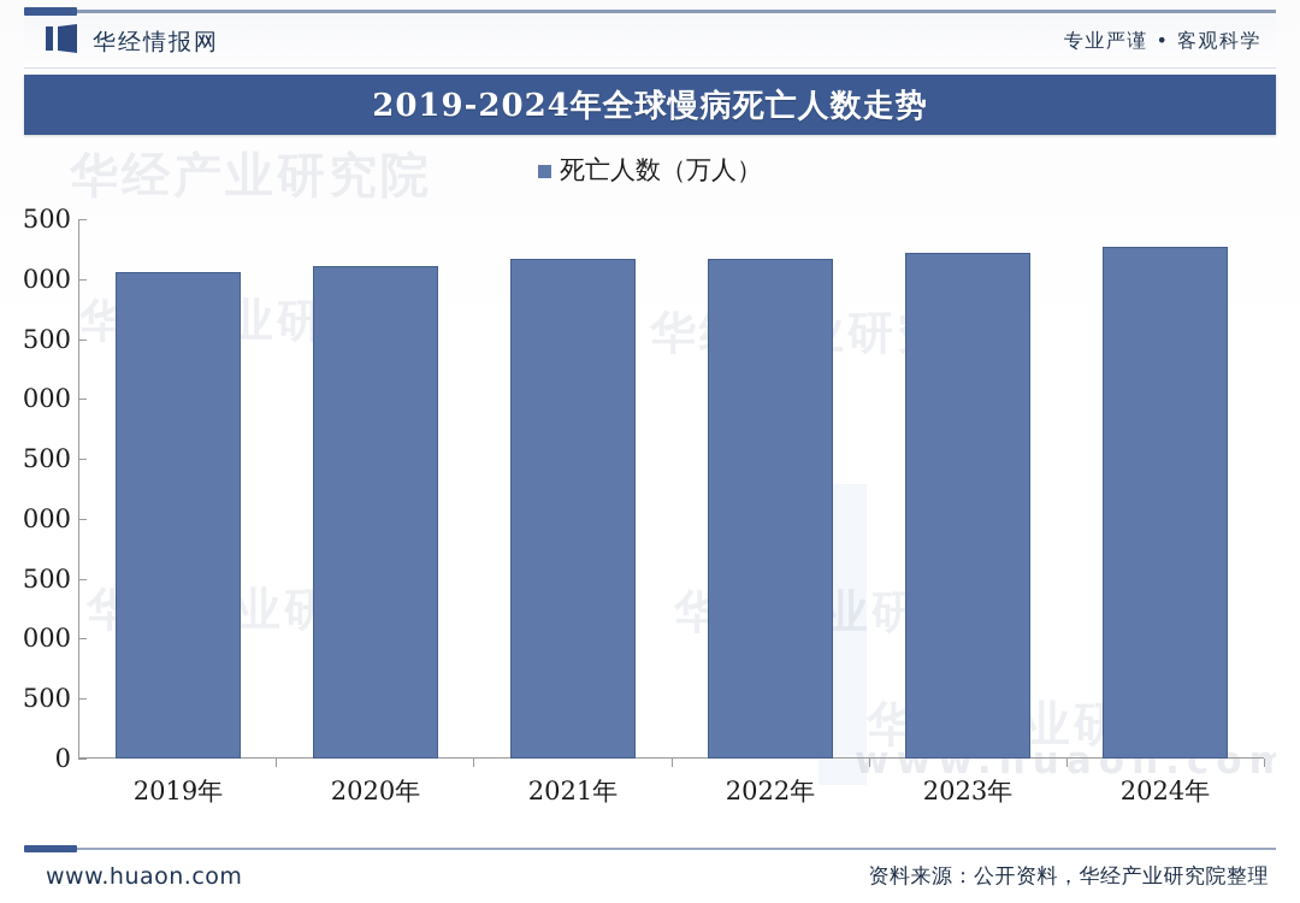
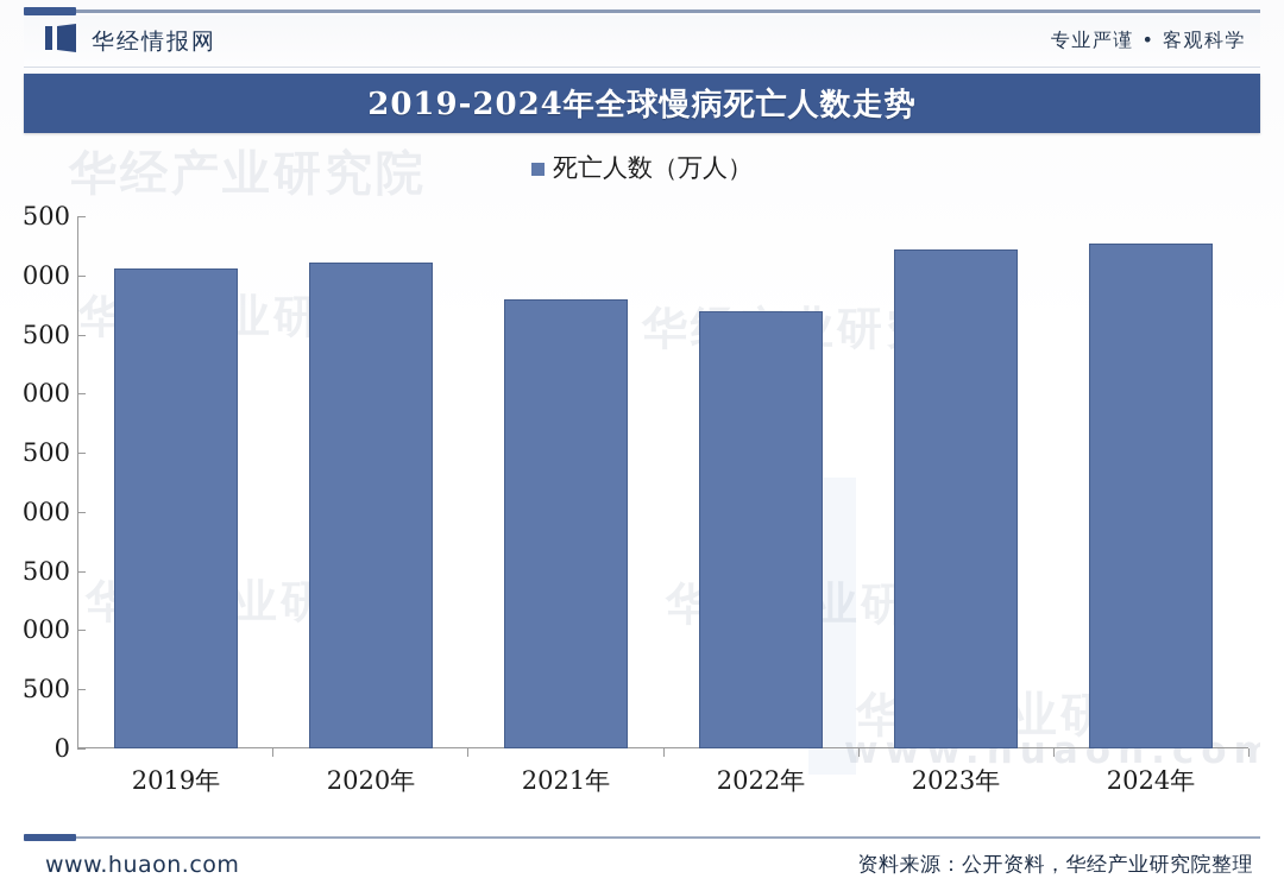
2021年: 4200 -> 3800
2022年: 4200 -> 3700
